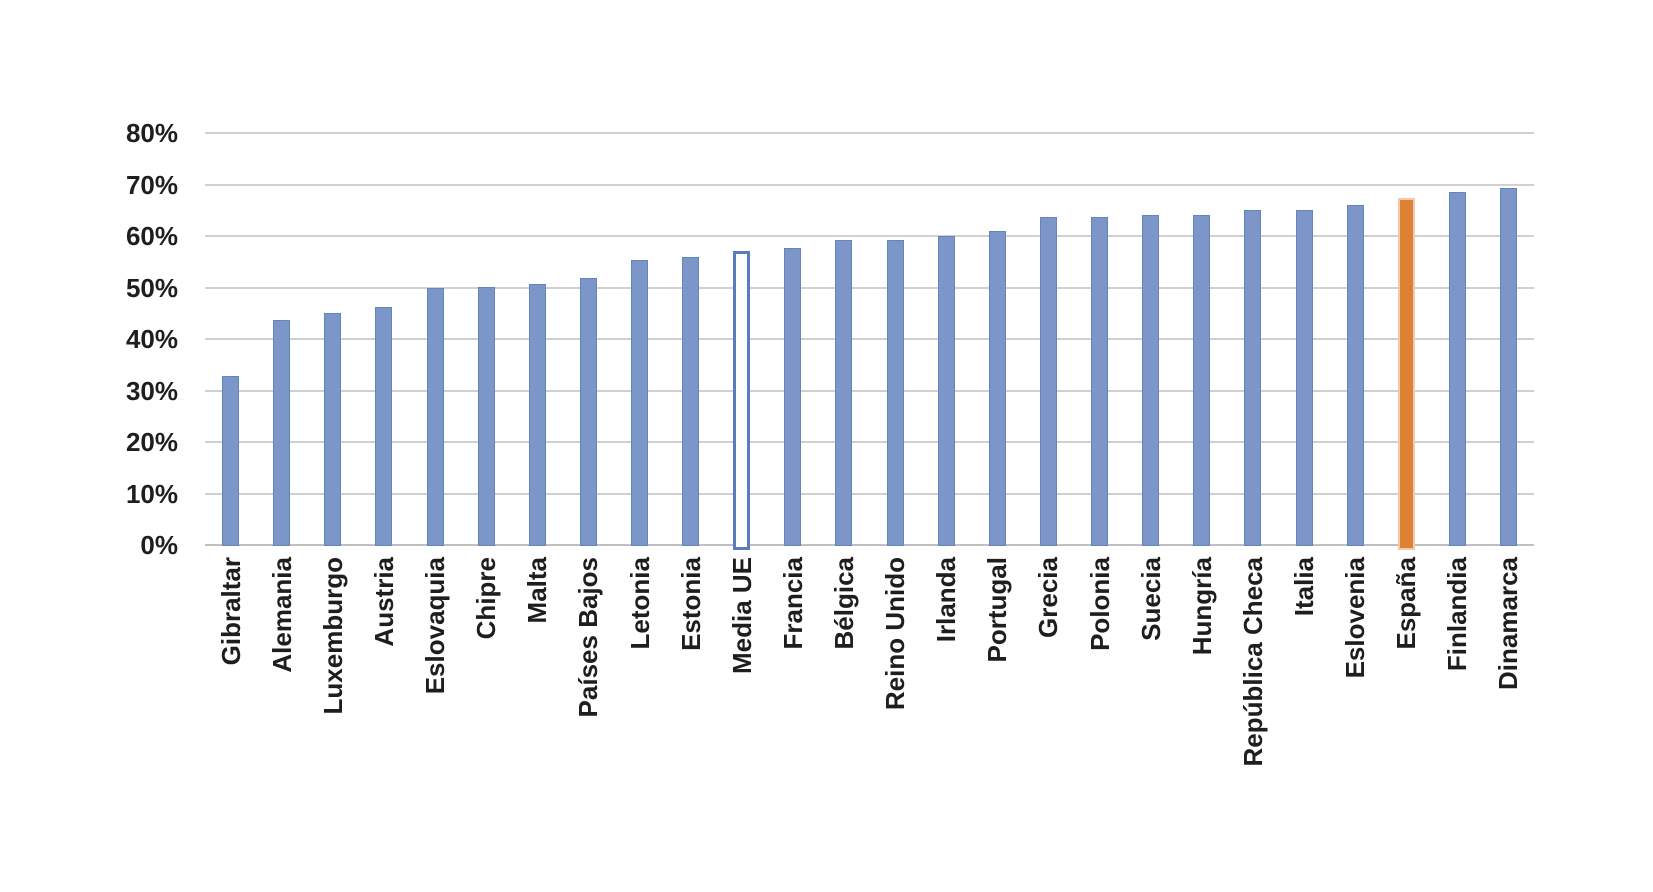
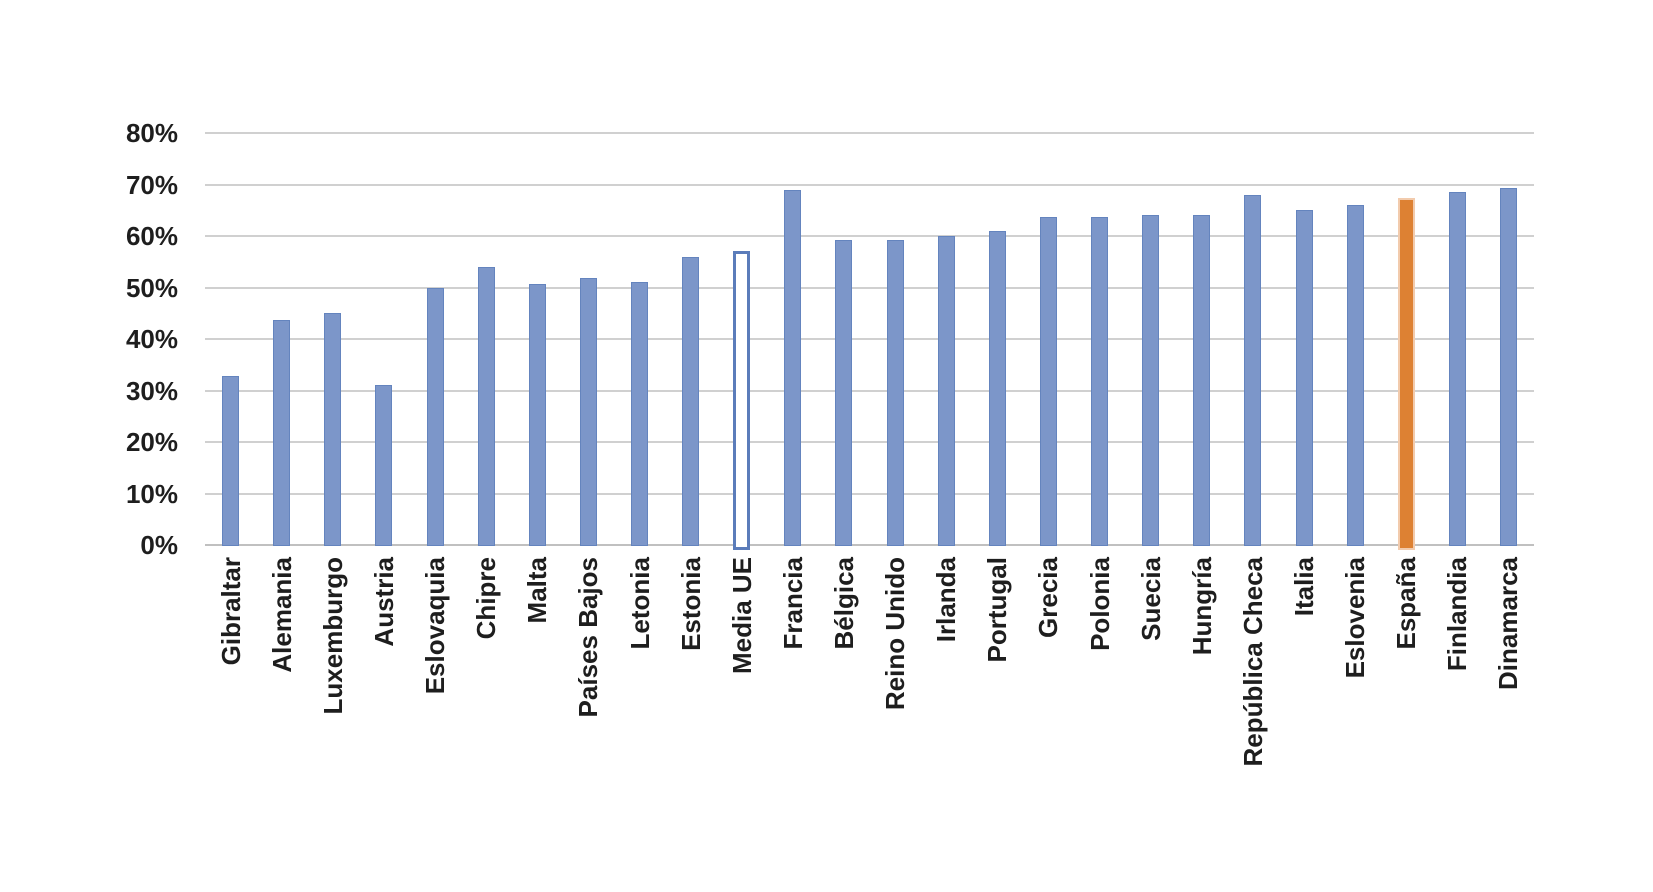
Austria: 46% -> 31%
Chipre: 50% -> 54%
Letonia: 55% -> 51%
Francia: 58% -> 69%
República Checa: 65% -> 68%
